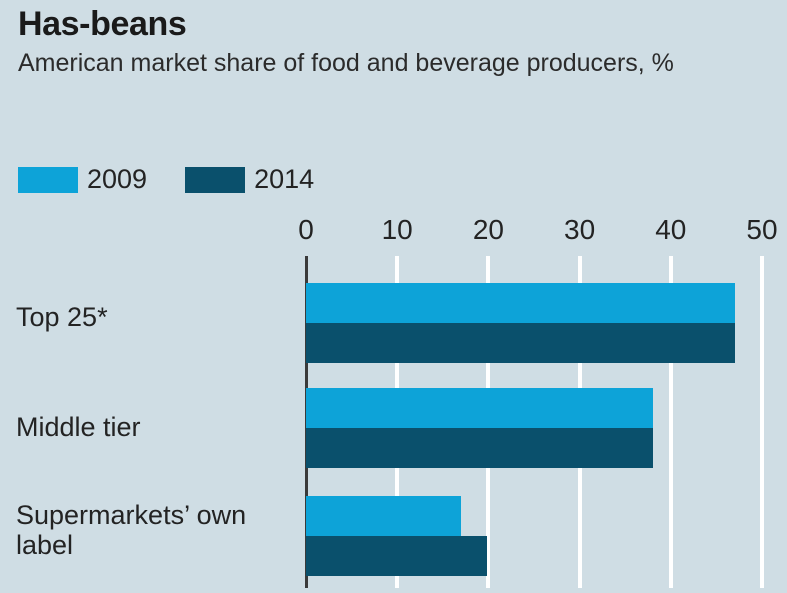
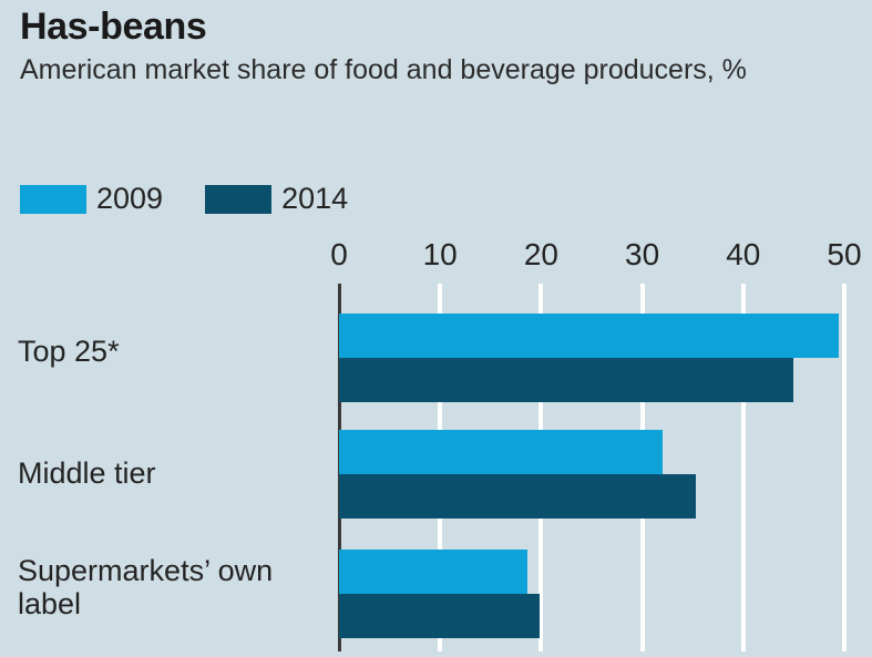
2009/Top 25*: 47 -> 49
2014/Top 25*: 47 -> 45
2009/Middle tier: 38 -> 32
2014/Middle tier: 38 -> 35
2009/Supermarkets’ own label: 17 -> 19
